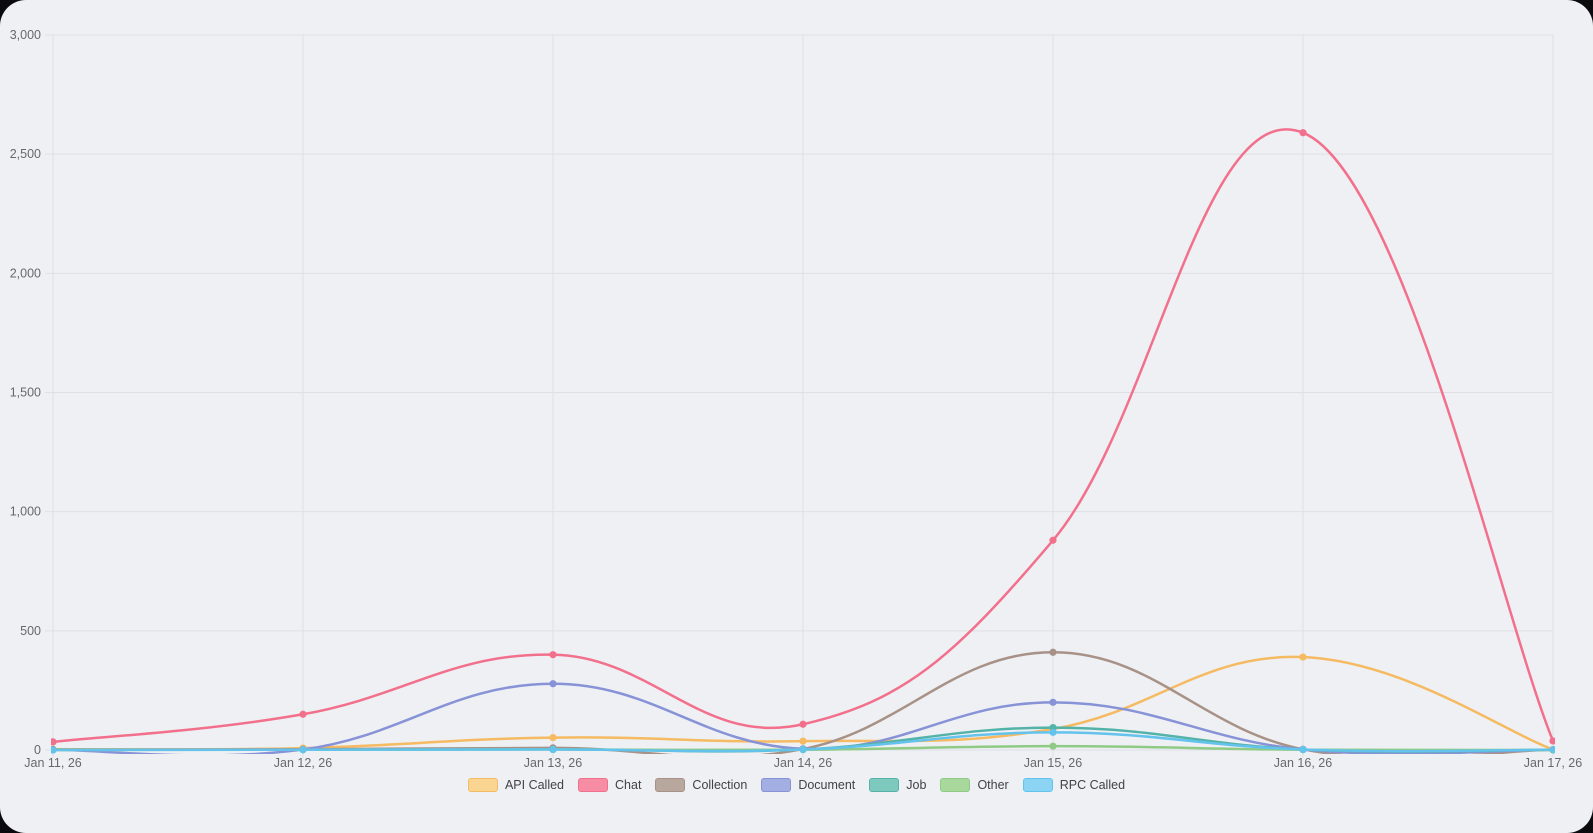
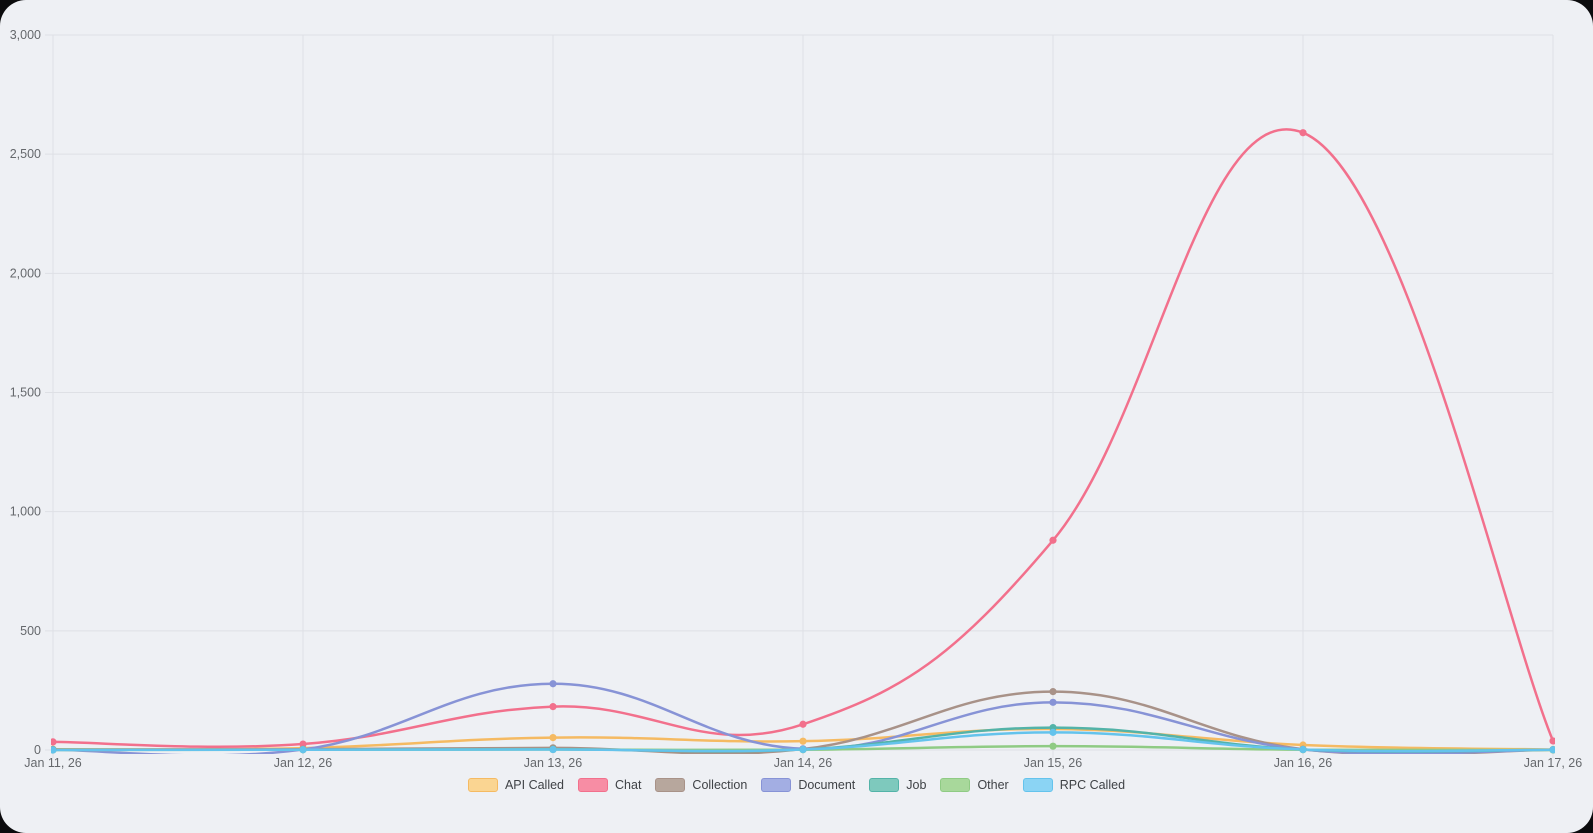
Chat/Jan 12, 26: 150 -> 20
Chat/Jan 13, 26: 400 -> 180
Collection/Jan 15, 26: 410 -> 240
API Called/Jan 16, 26: 390 -> 20
